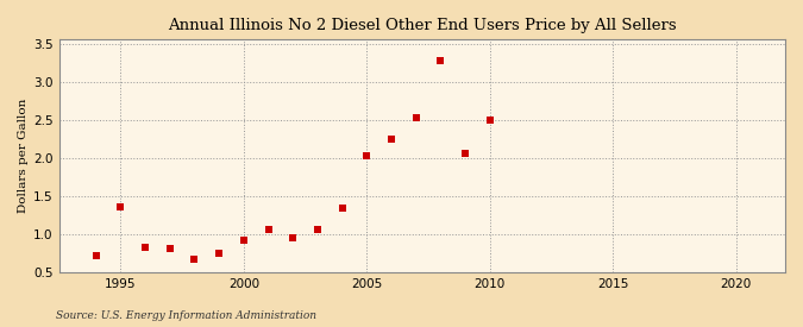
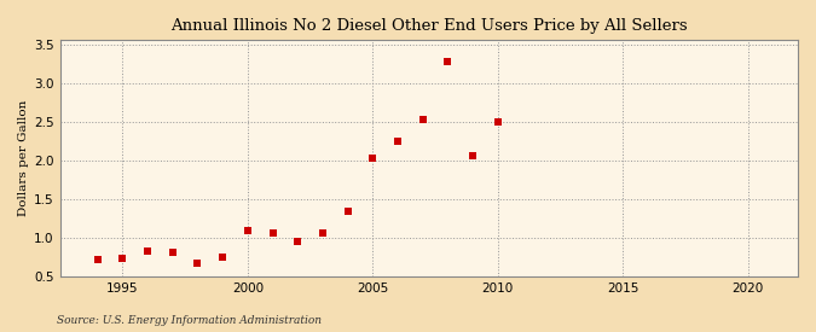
1995: 1.36 -> 0.73
2000: 0.92 -> 1.09
